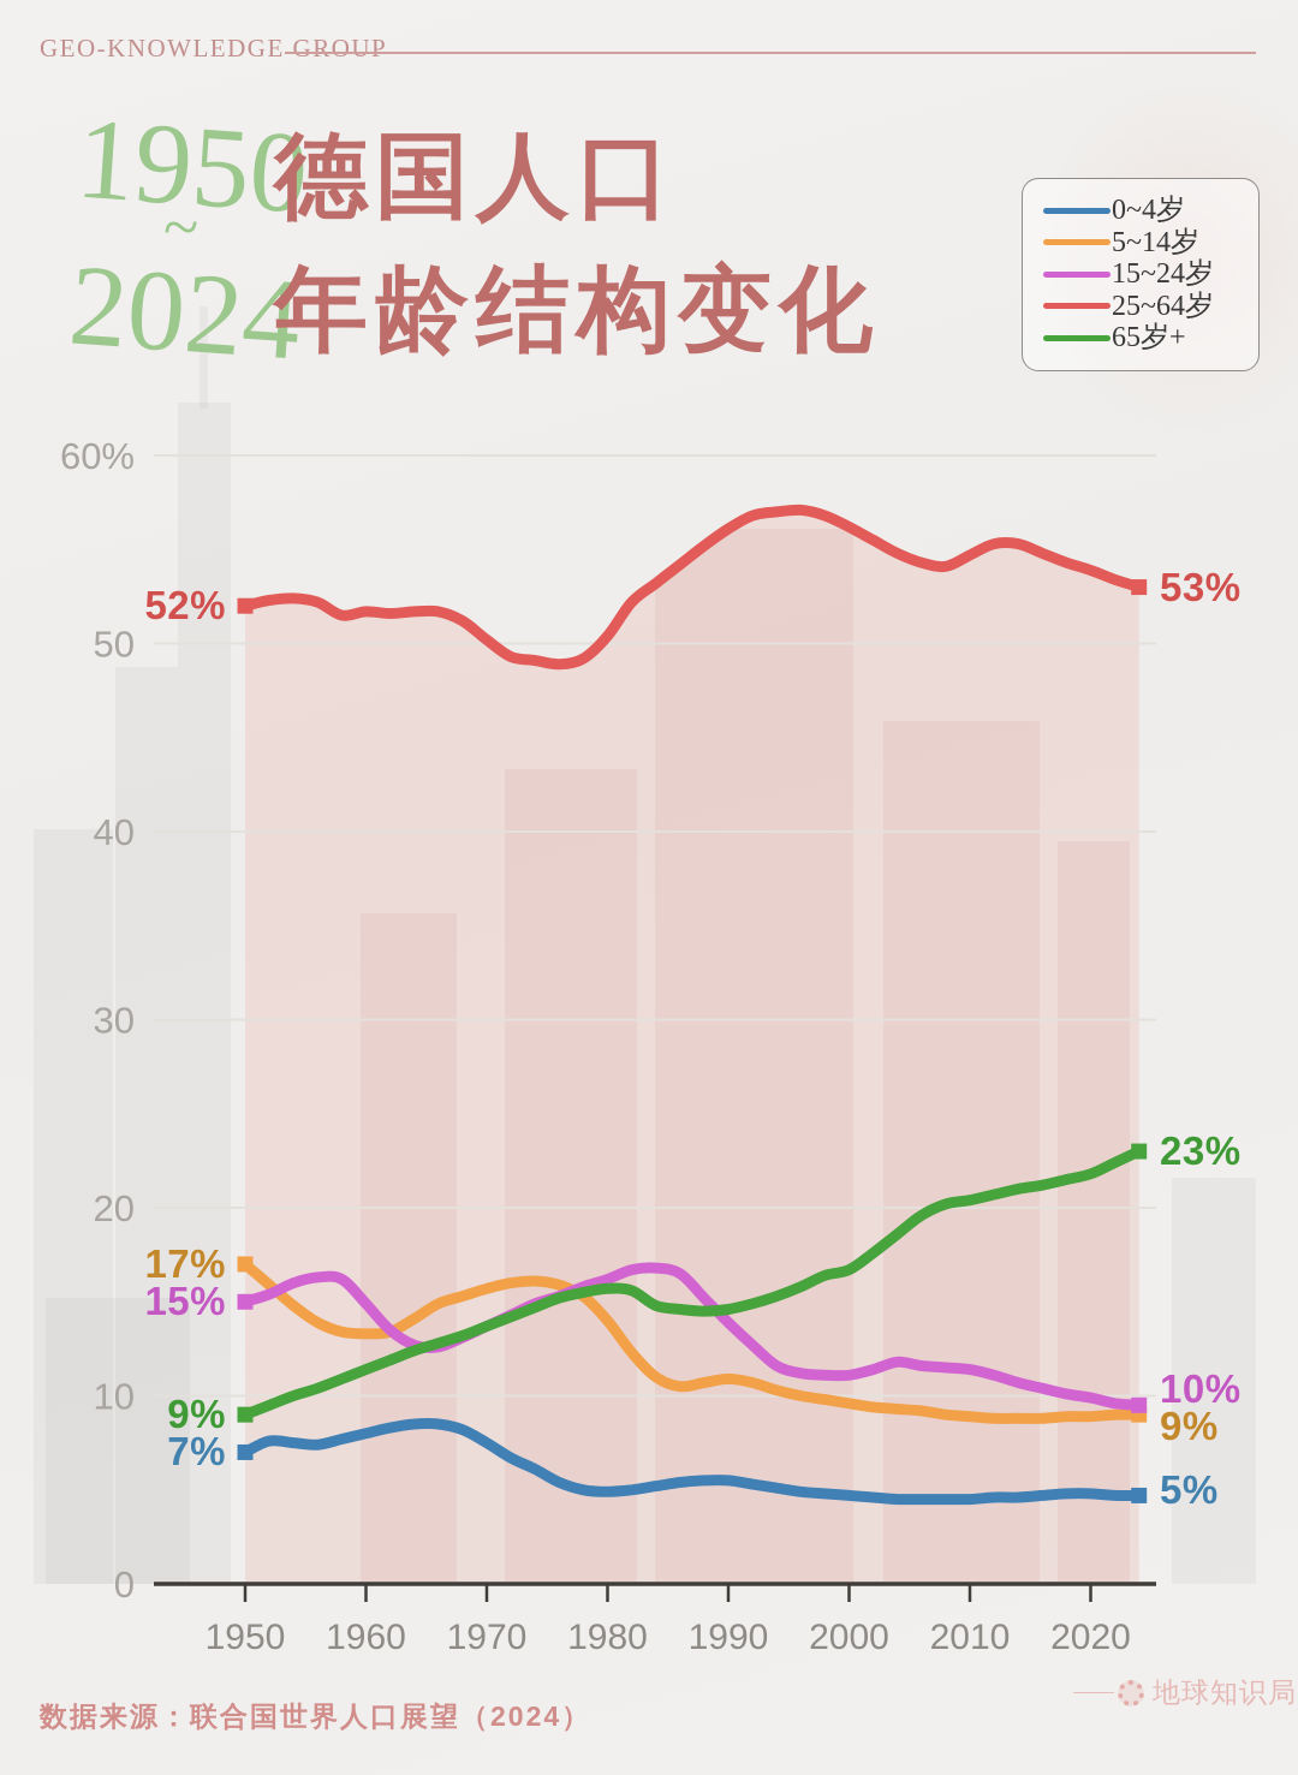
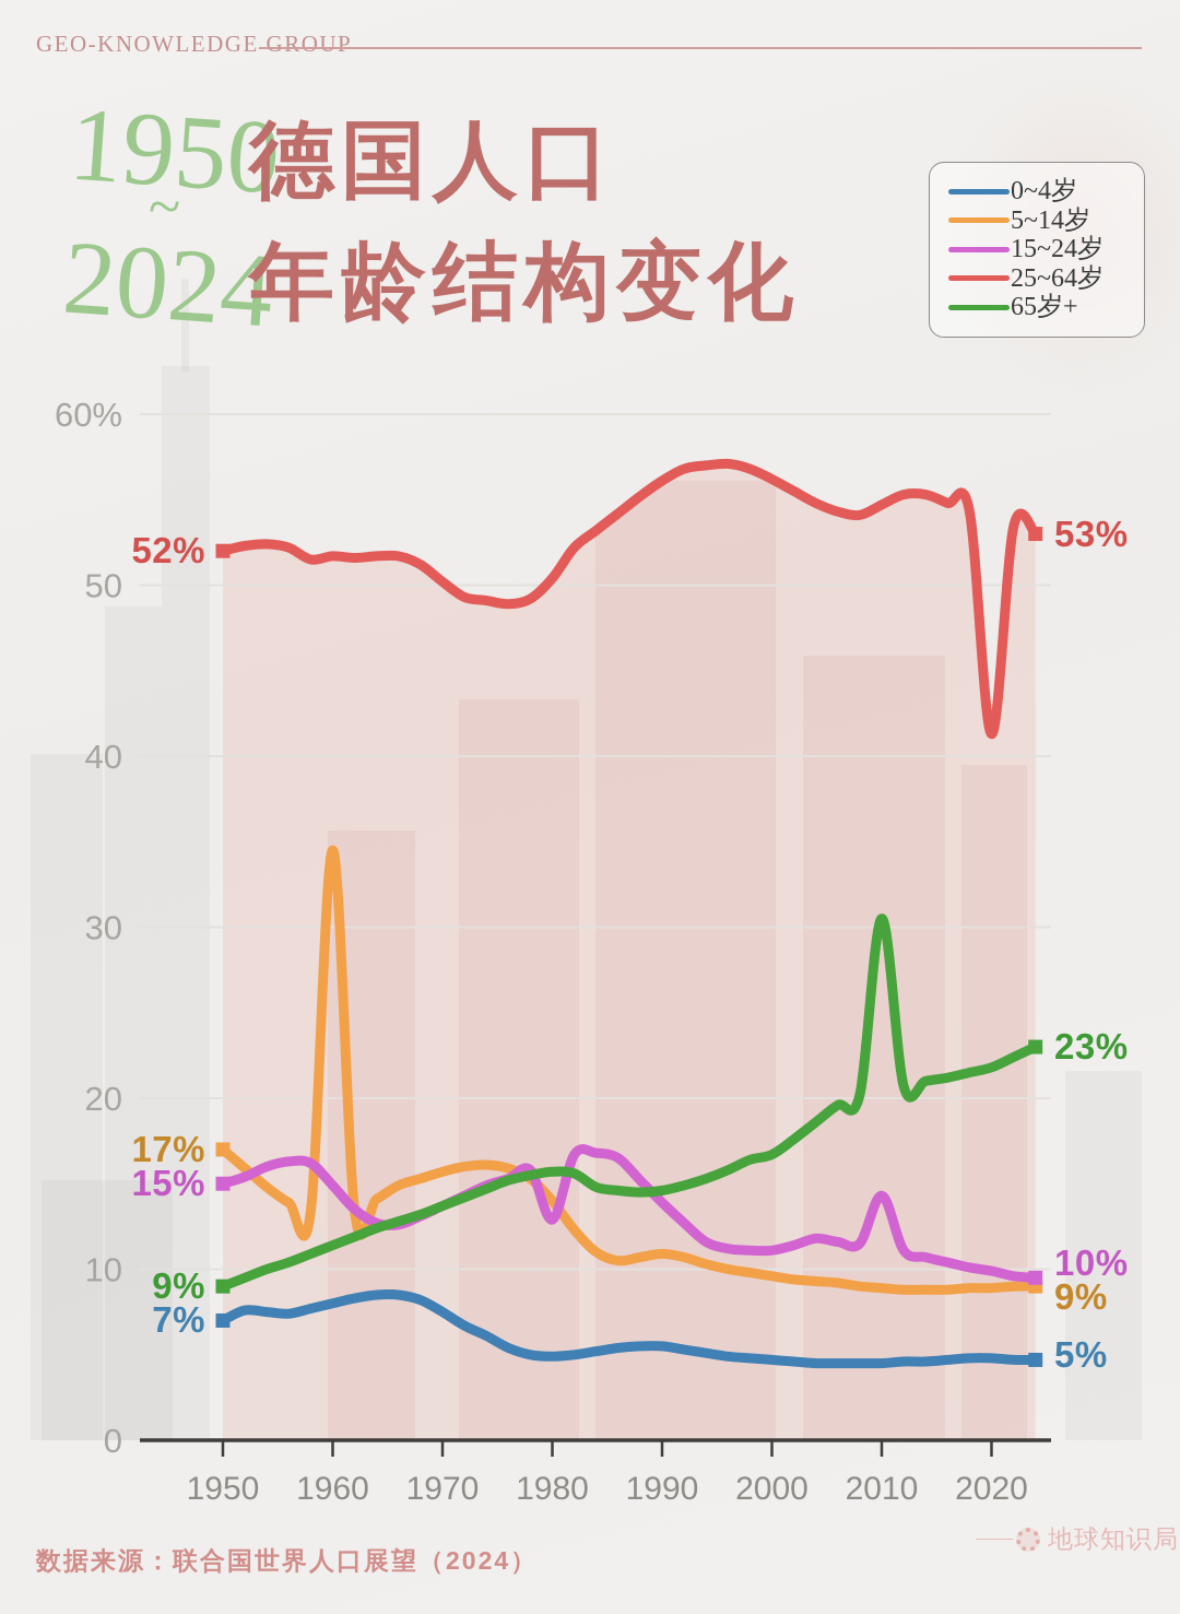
5~14岁/1960: 13.3% -> 34.5%
15~24岁/1980: 16.2% -> 12.9%
15~24岁/2010: 11.4% -> 14.3%
65岁+/2010: 20.4% -> 30.5%
25~64岁/2020: 53.9% -> 41.3%
